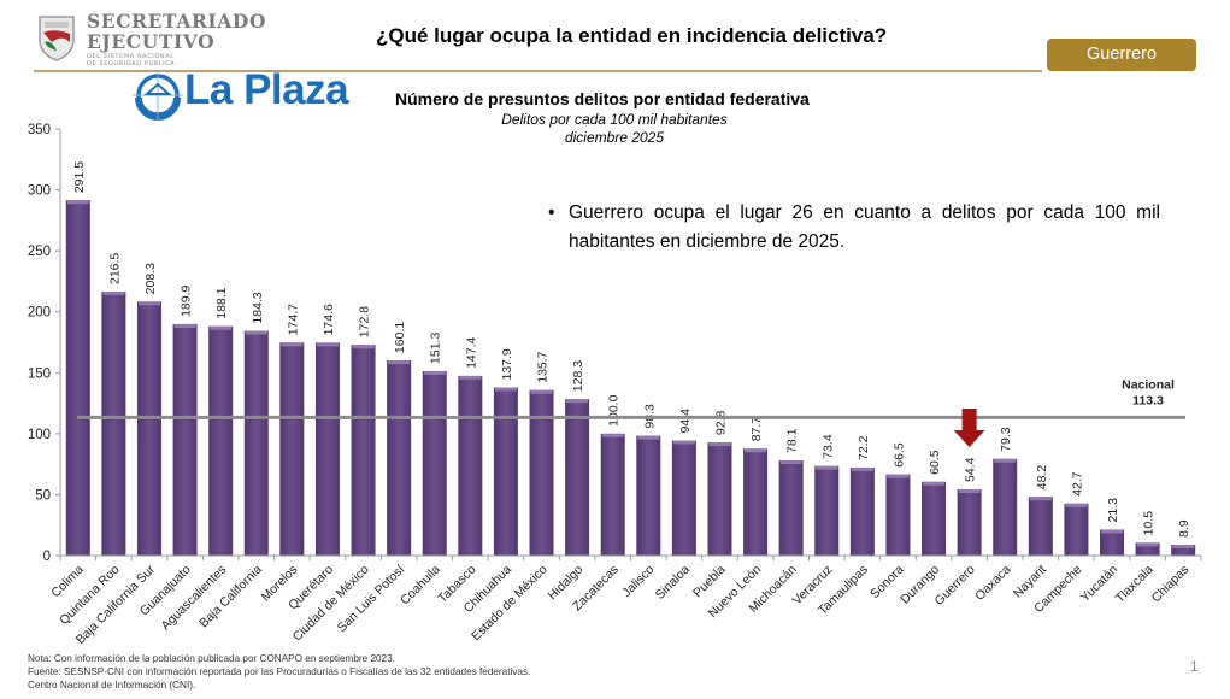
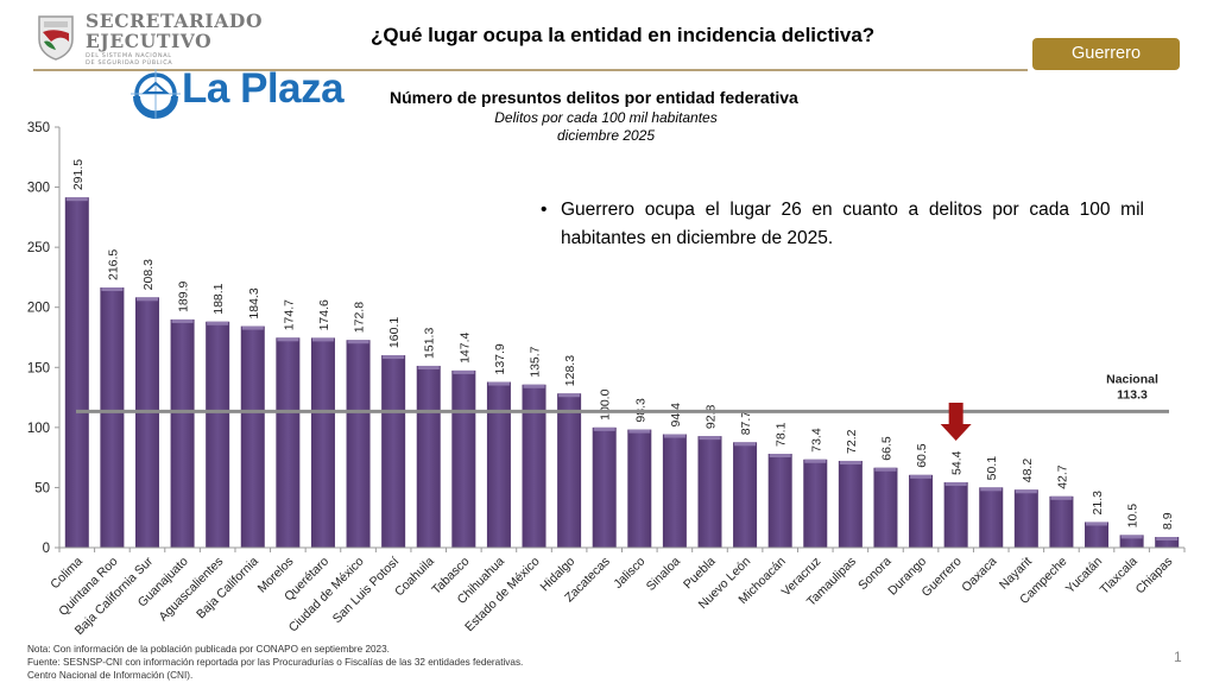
Oaxaca: 79.3 -> 50.1
